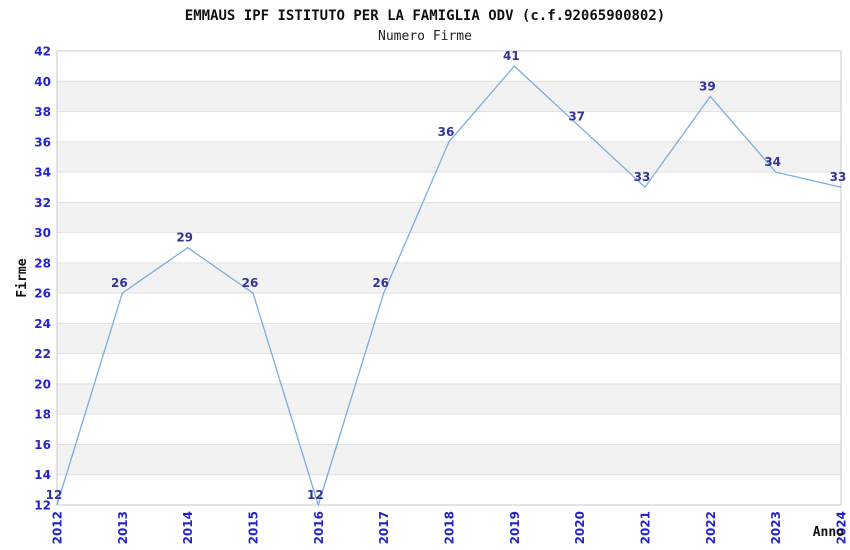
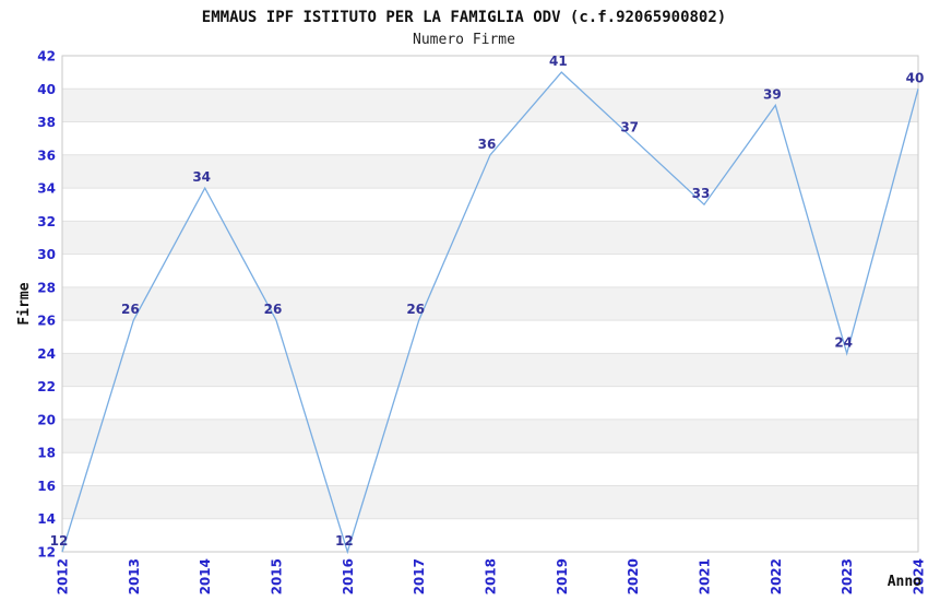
2014: 29 -> 34
2023: 34 -> 24
2024: 33 -> 40
